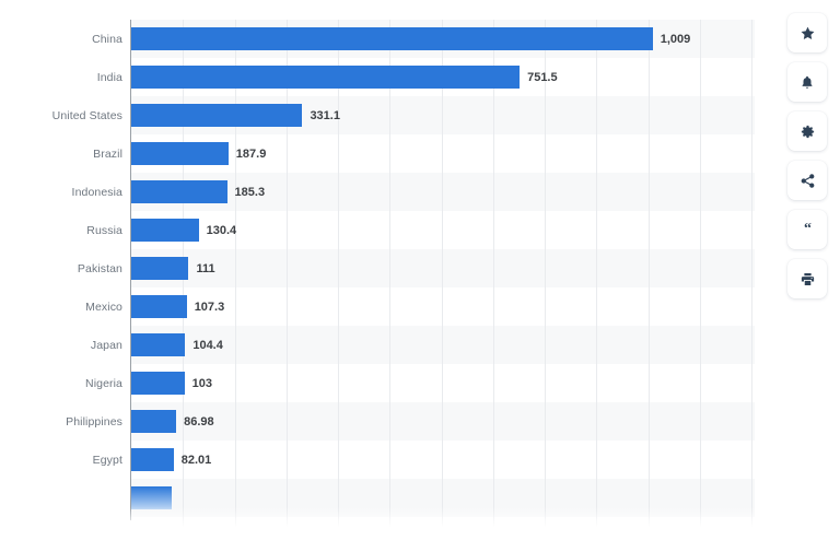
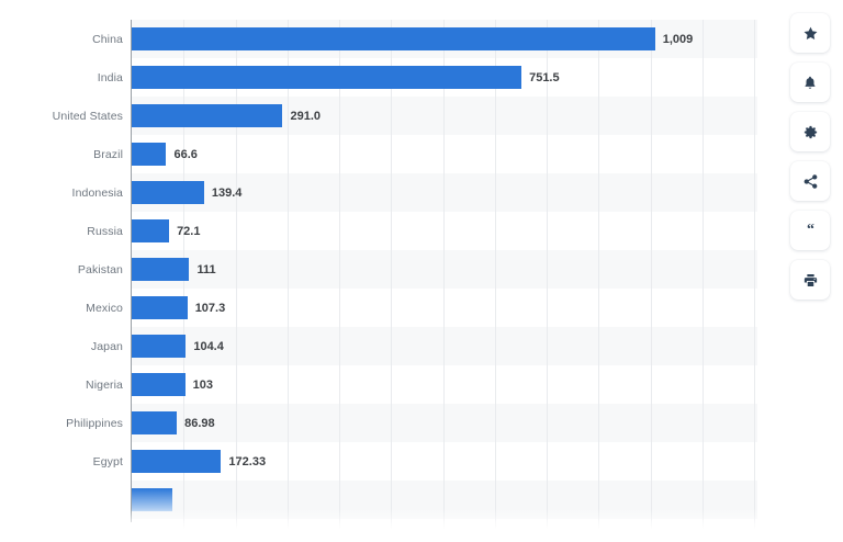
United States: 331.1 -> 291.0
Brazil: 187.9 -> 66.6
Indonesia: 185.3 -> 139.4
Russia: 130.4 -> 72.1
Egypt: 82.01 -> 172.33
